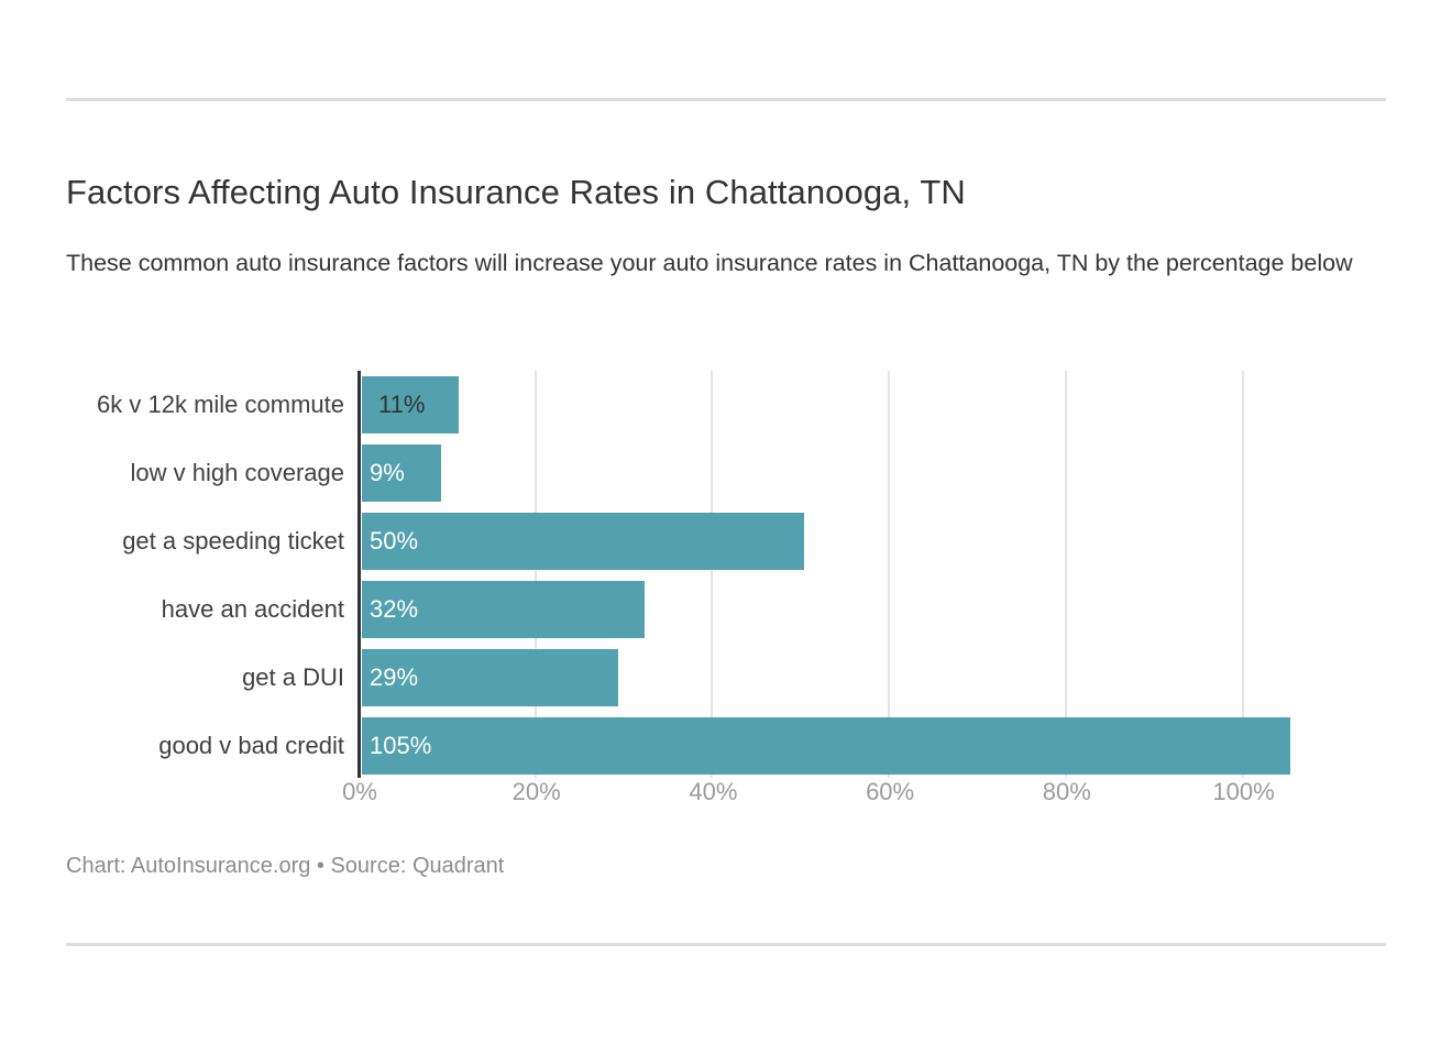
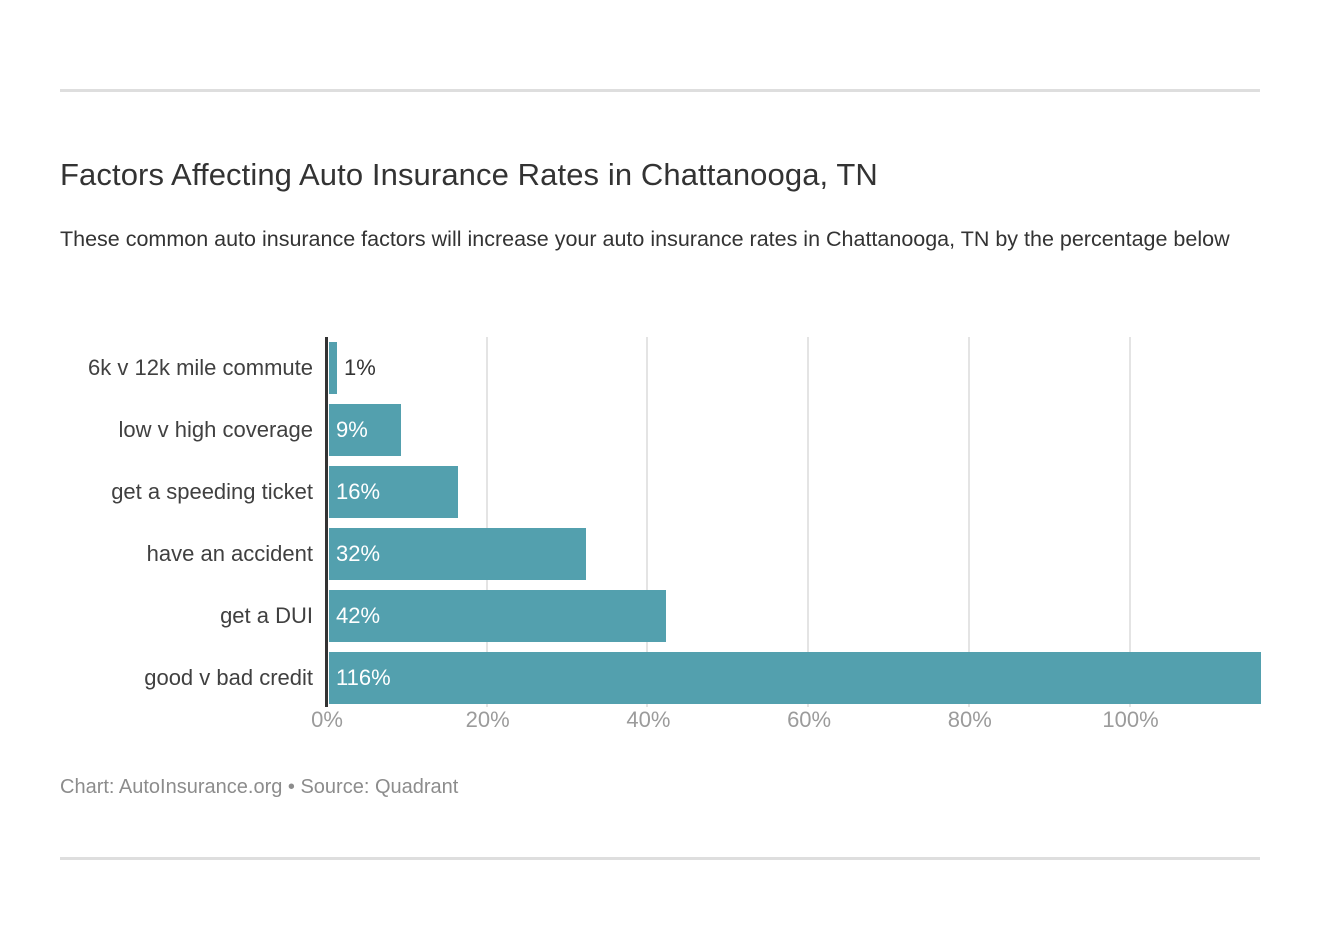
6k v 12k mile commute: 11% -> 1%
get a speeding ticket: 50% -> 16%
get a DUI: 29% -> 42%
good v bad credit: 105% -> 116%
